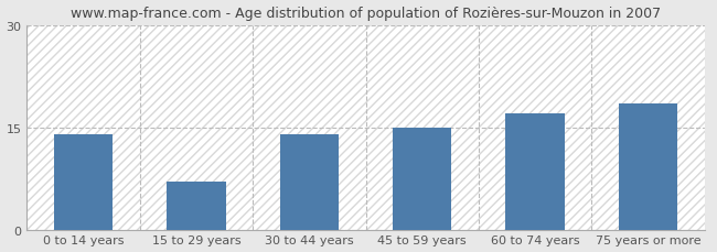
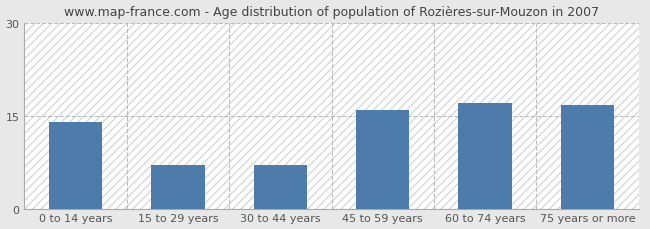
30 to 44 years: 14.0 -> 7.0
45 to 59 years: 15.0 -> 16.0
75 years or more: 18.5 -> 16.8
